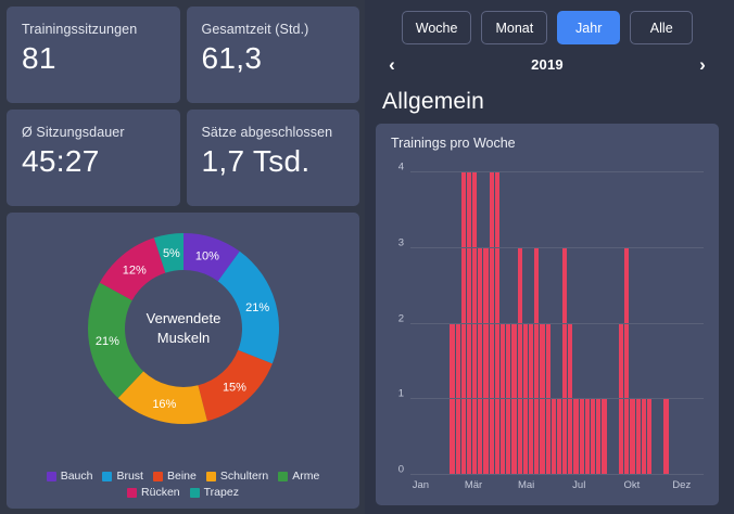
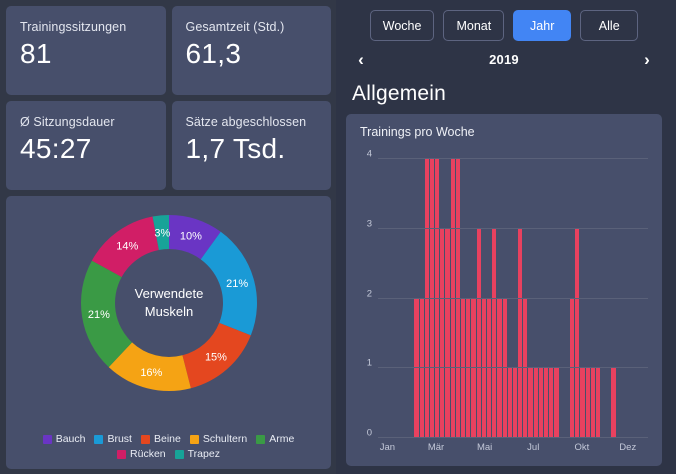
Verwendete Muskeln/Rücken: 12% -> 14%
Verwendete Muskeln/Trapez: 5% -> 3%
